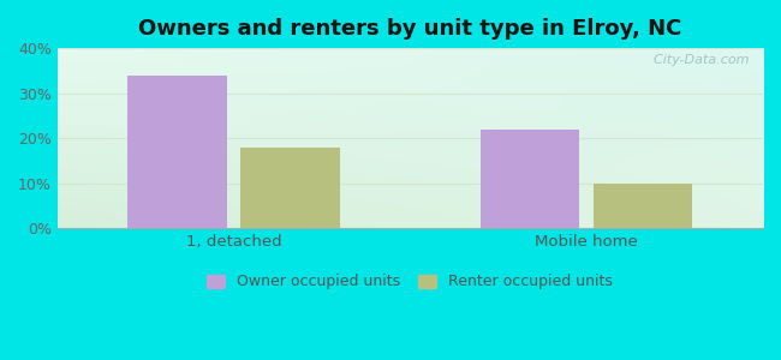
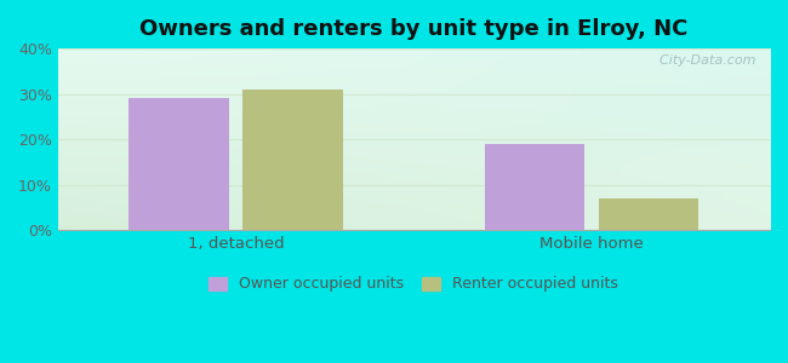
Owner occupied units/1, detached: 34% -> 29%
Renter occupied units/1, detached: 18% -> 31%
Owner occupied units/Mobile home: 22% -> 19%
Renter occupied units/Mobile home: 10% -> 7%
